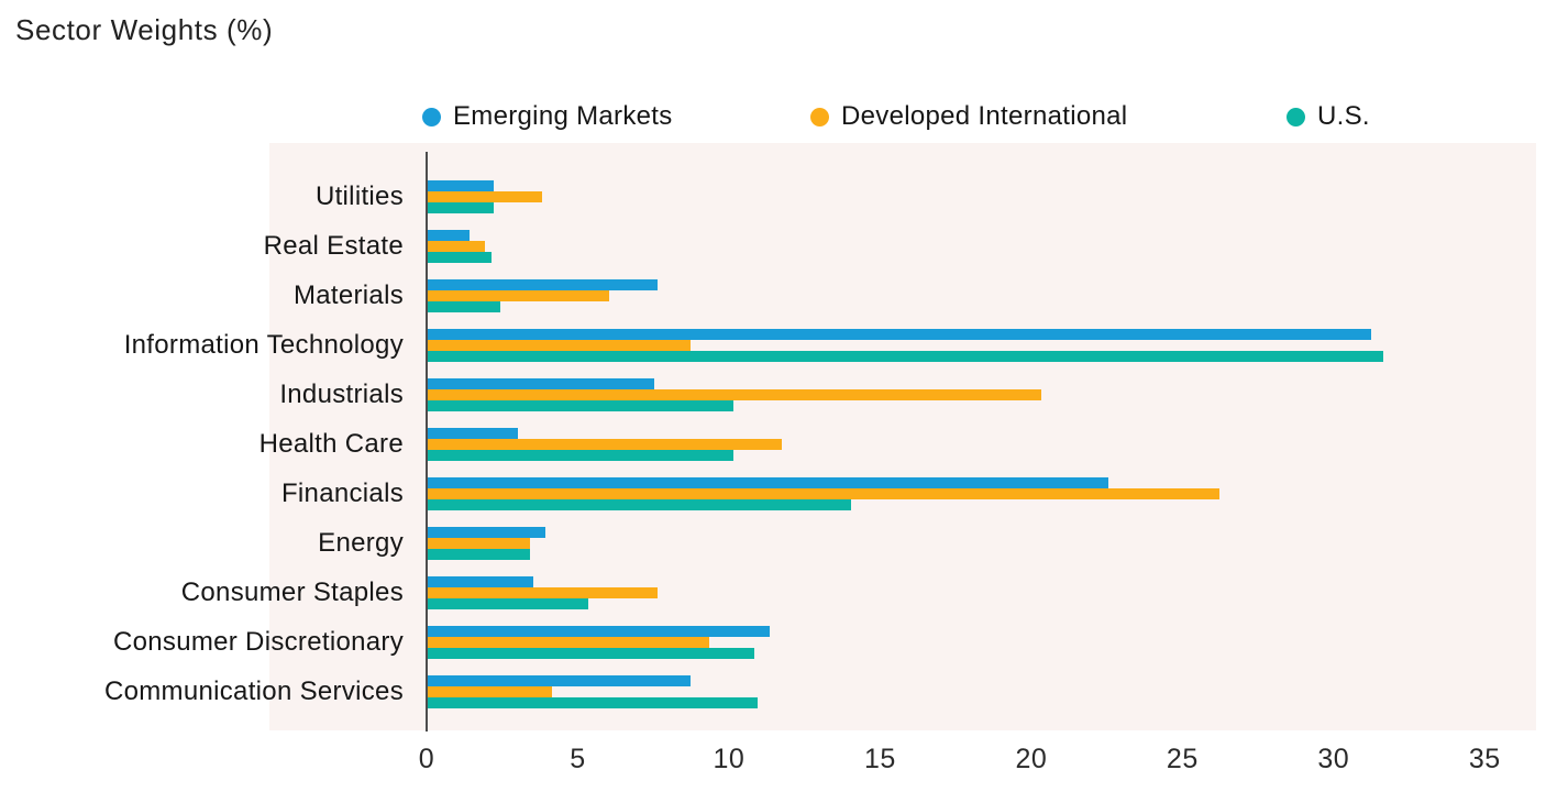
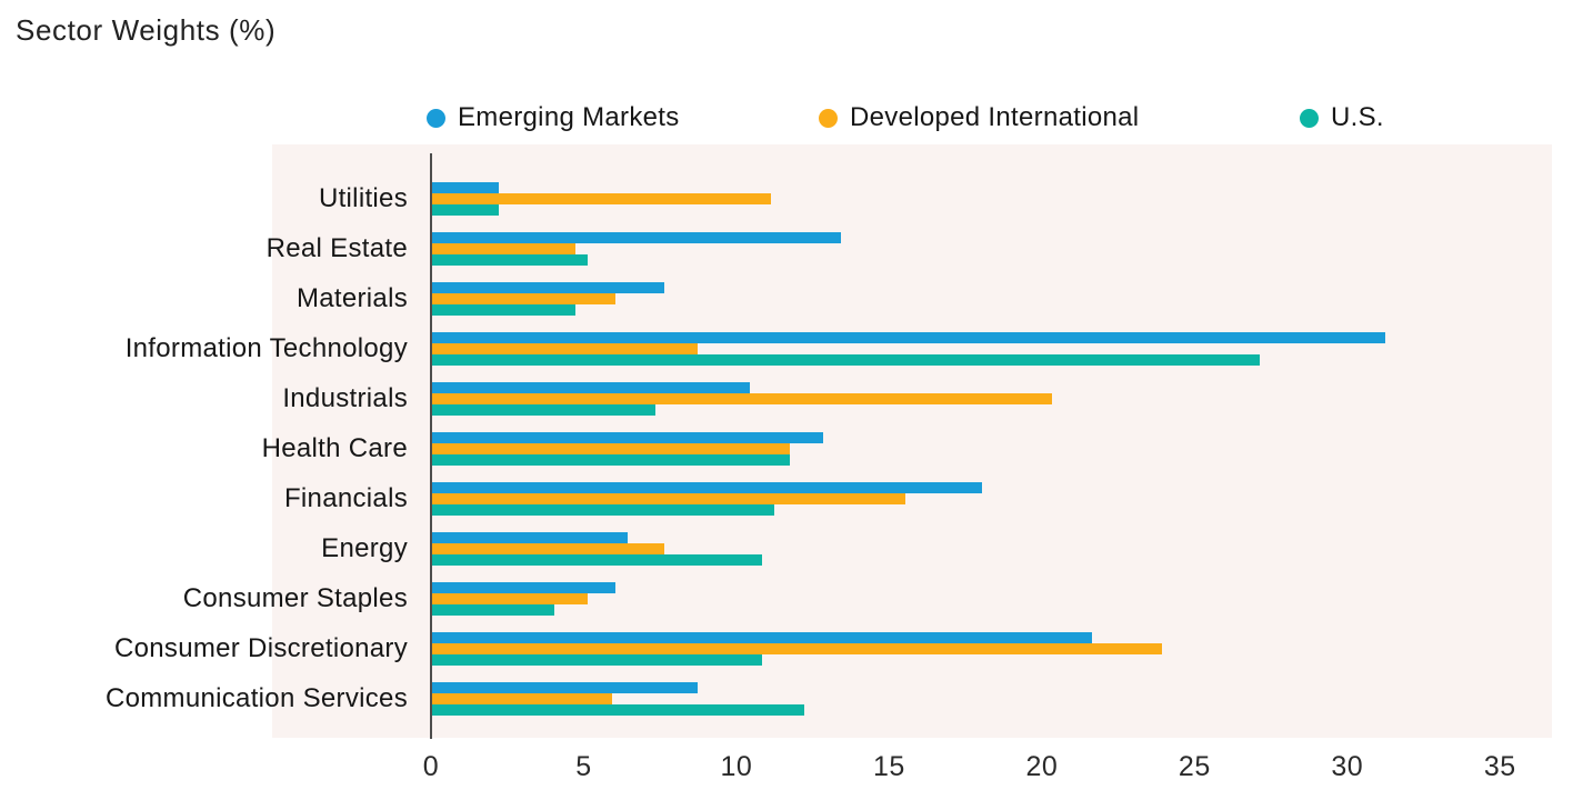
Developed International/Utilities: 3.8 -> 11.1
Emerging Markets/Real Estate: 1.4 -> 13.4
Developed International/Real Estate: 1.9 -> 4.7
U.S./Real Estate: 2.1 -> 5.1
U.S./Materials: 2.4 -> 4.7
U.S./Information Technology: 31.6 -> 27.1
Emerging Markets/Industrials: 7.5 -> 10.4
U.S./Industrials: 10.1 -> 7.3
Emerging Markets/Health Care: 3.0 -> 12.8
U.S./Health Care: 10.1 -> 11.7
Emerging Markets/Financials: 22.5 -> 18.0
Developed International/Financials: 26.2 -> 15.5
U.S./Financials: 14.0 -> 11.2
Emerging Markets/Energy: 3.9 -> 6.4
Developed International/Energy: 3.4 -> 7.6
U.S./Energy: 3.4 -> 10.8
Emerging Markets/Consumer Staples: 3.5 -> 6.0
Developed International/Consumer Staples: 7.6 -> 5.1
U.S./Consumer Staples: 5.3 -> 4.0
Emerging Markets/Consumer Discretionary: 11.3 -> 21.6
Developed International/Consumer Discretionary: 9.3 -> 23.9
Developed International/Communication Services: 4.1 -> 5.9
U.S./Communication Services: 10.9 -> 12.2
